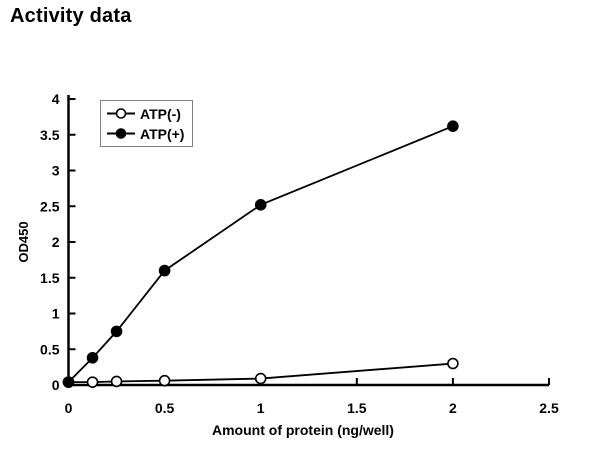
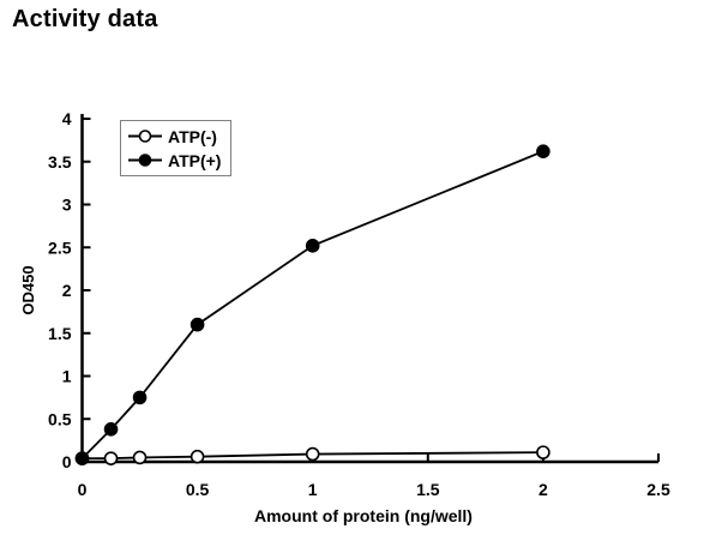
ATP(-)/2: 0.3 -> 0.1
